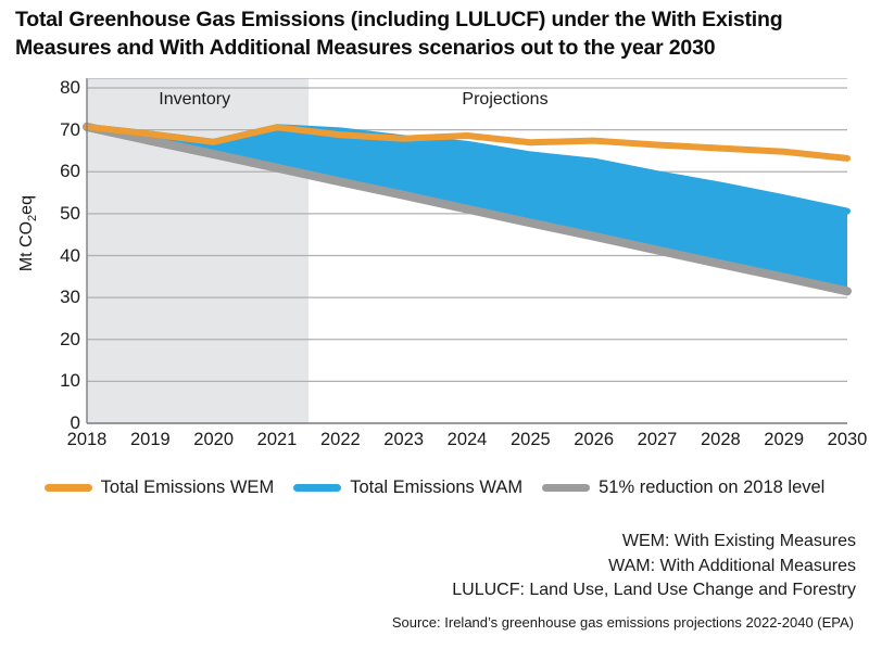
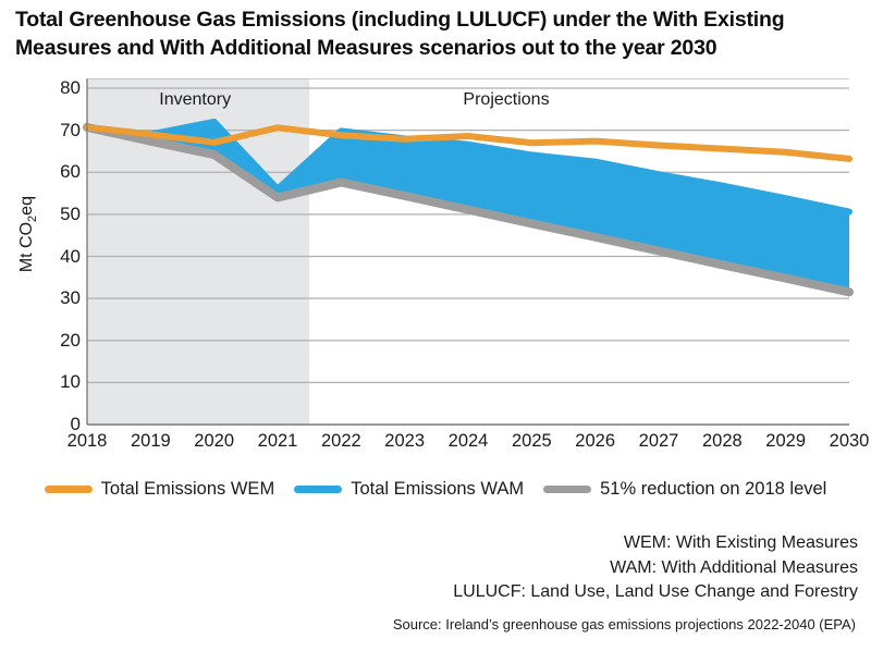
Total Emissions WAM/2020: 67 -> 72
Total Emissions WAM/2021: 71 -> 56
51% reduction on 2018 level/2021: 61 -> 54
